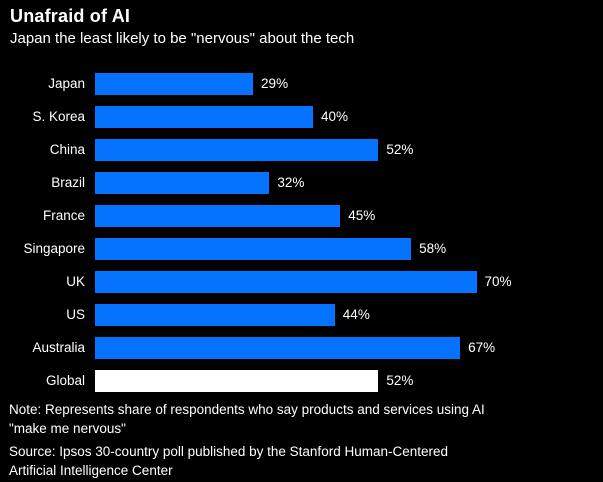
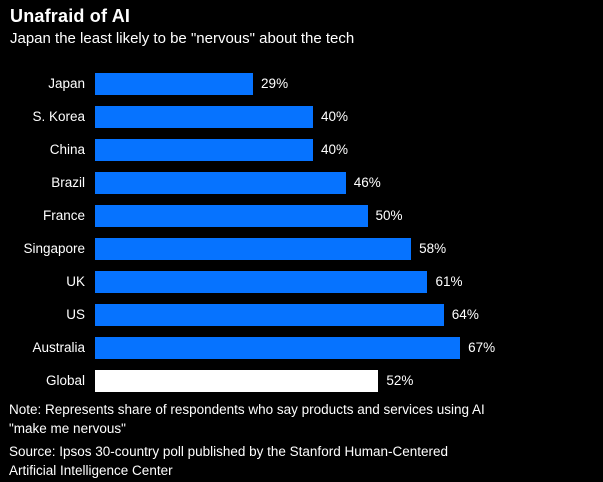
China: 52% -> 40%
Brazil: 32% -> 46%
France: 45% -> 50%
UK: 70% -> 61%
US: 44% -> 64%
